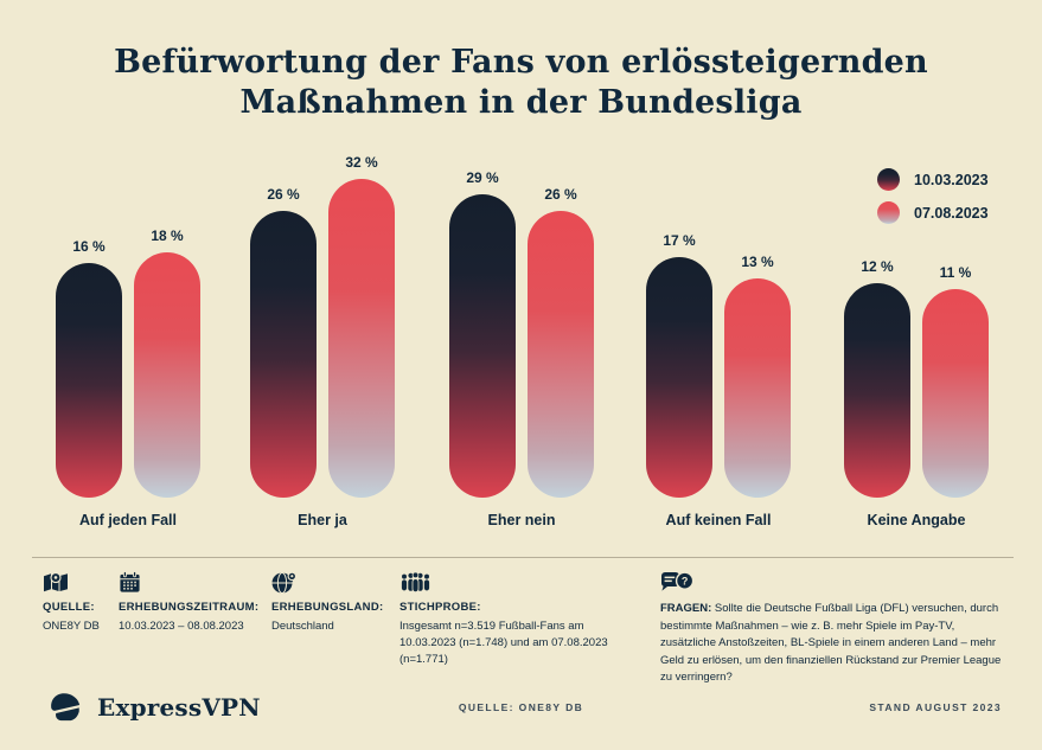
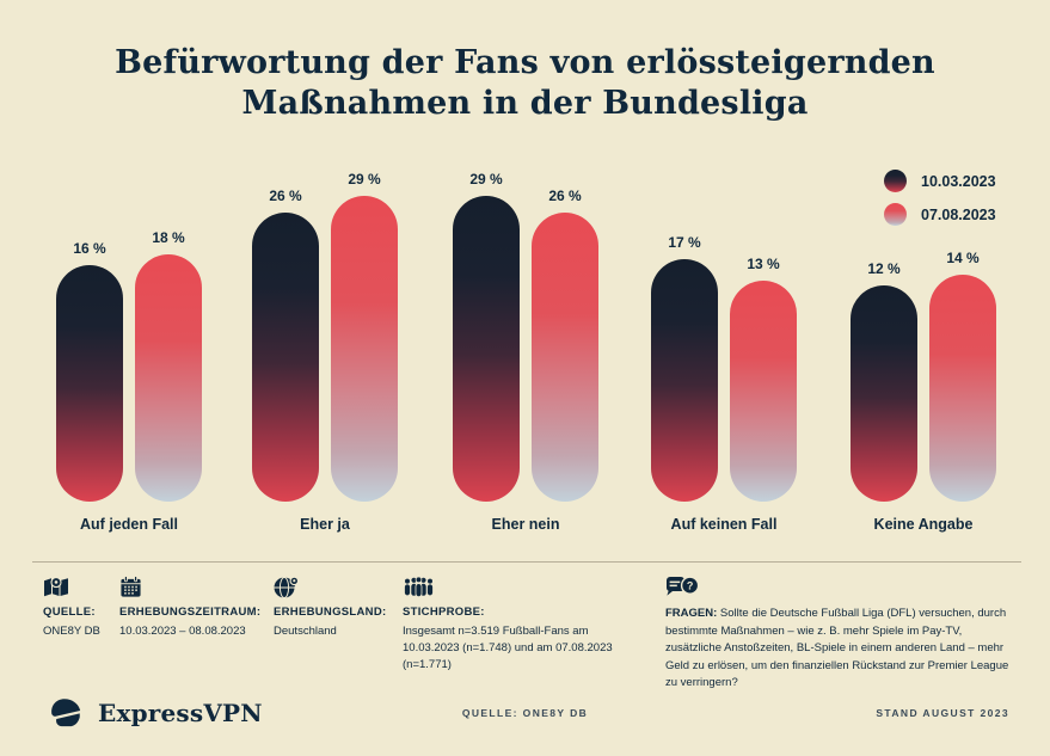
07.08.2023/Eher ja: 32 -> 29
07.08.2023/Keine Angabe: 11 -> 14
